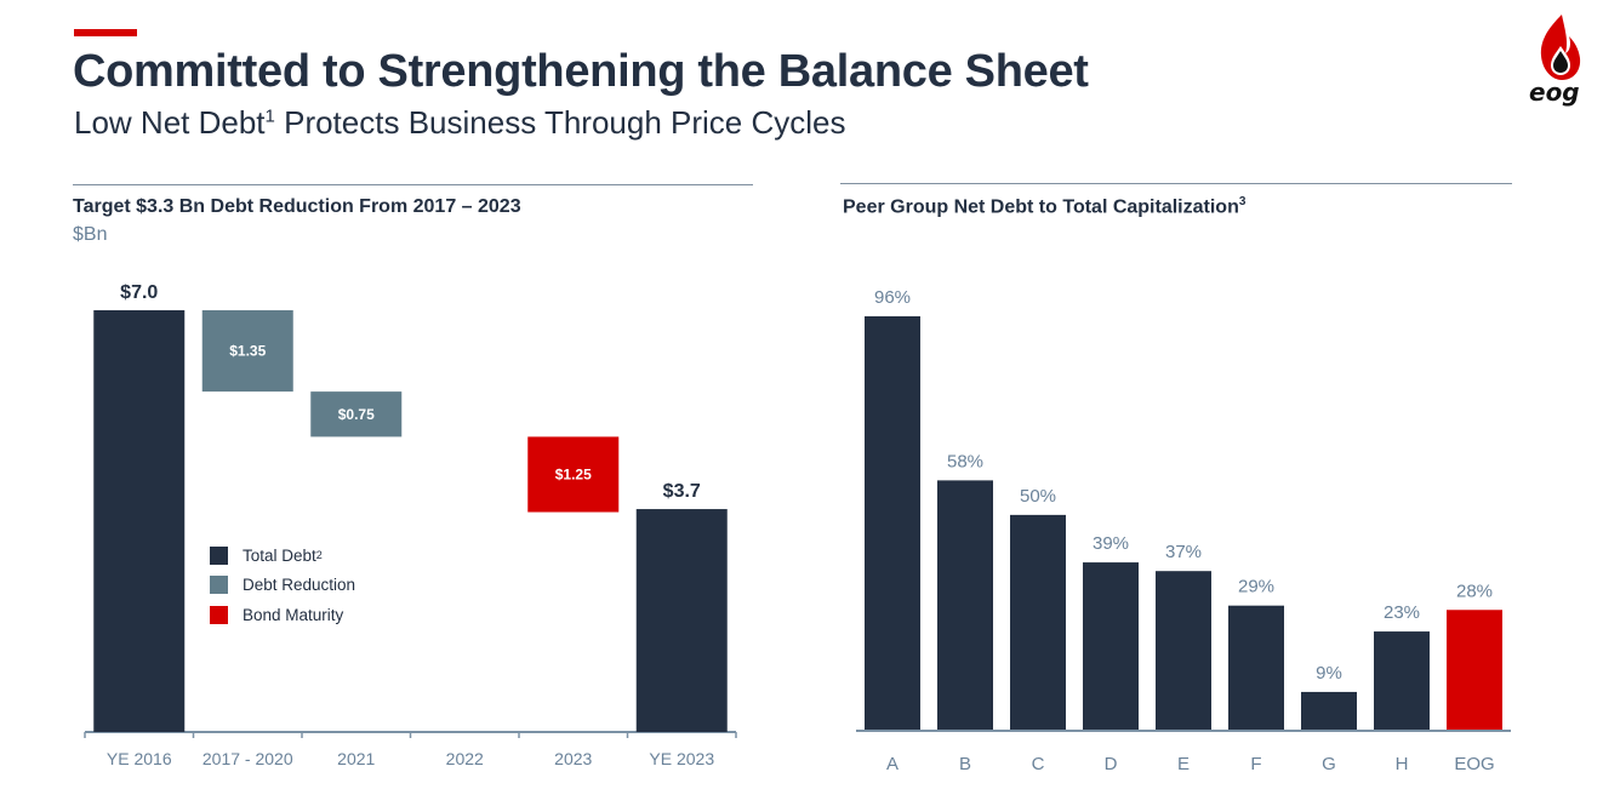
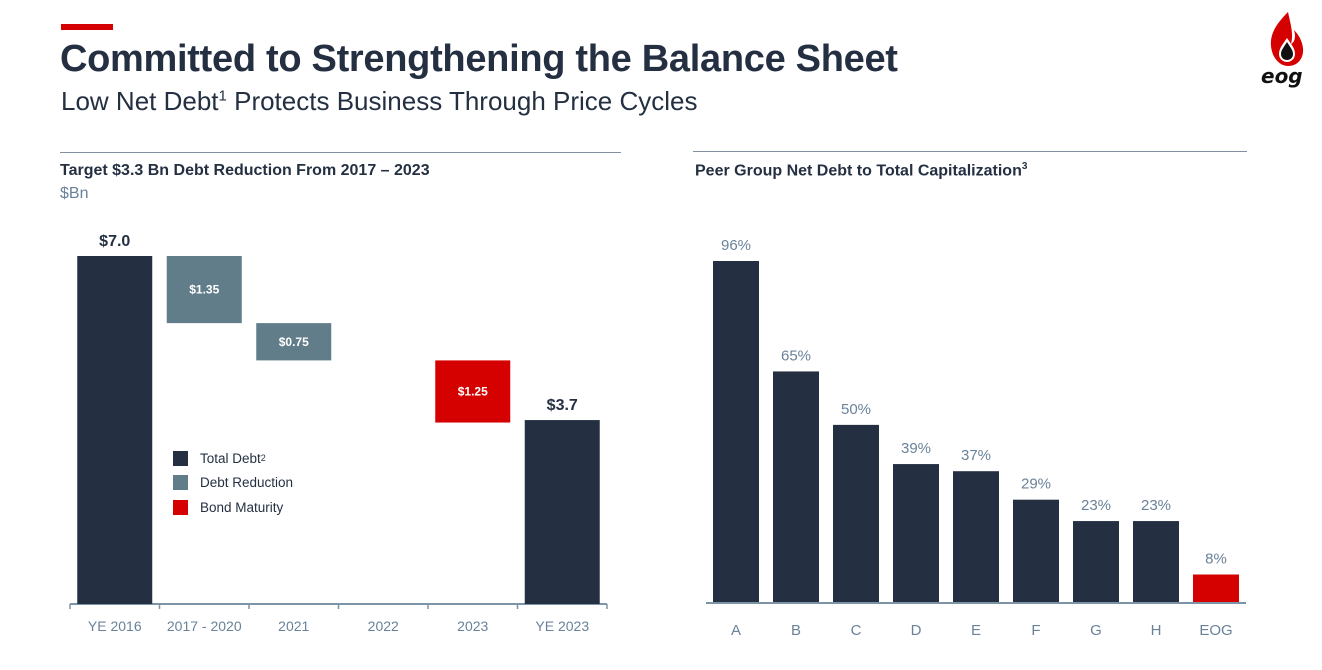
Peer Group Net Debt to Total Capitalization/B: 58% -> 65%
Peer Group Net Debt to Total Capitalization/G: 9% -> 23%
Peer Group Net Debt to Total Capitalization/EOG: 28% -> 8%
